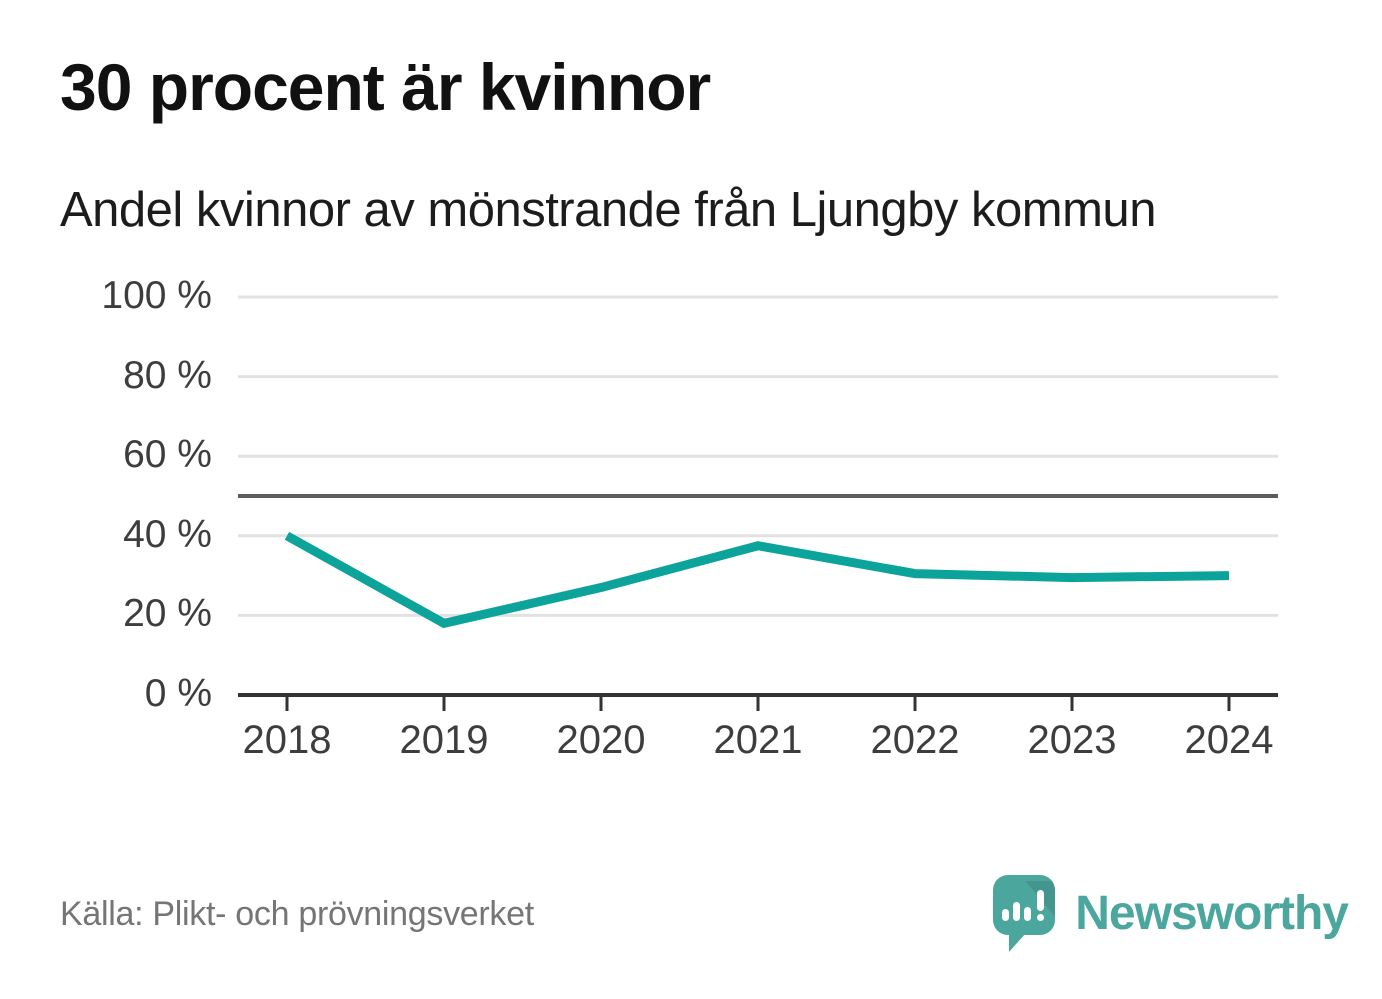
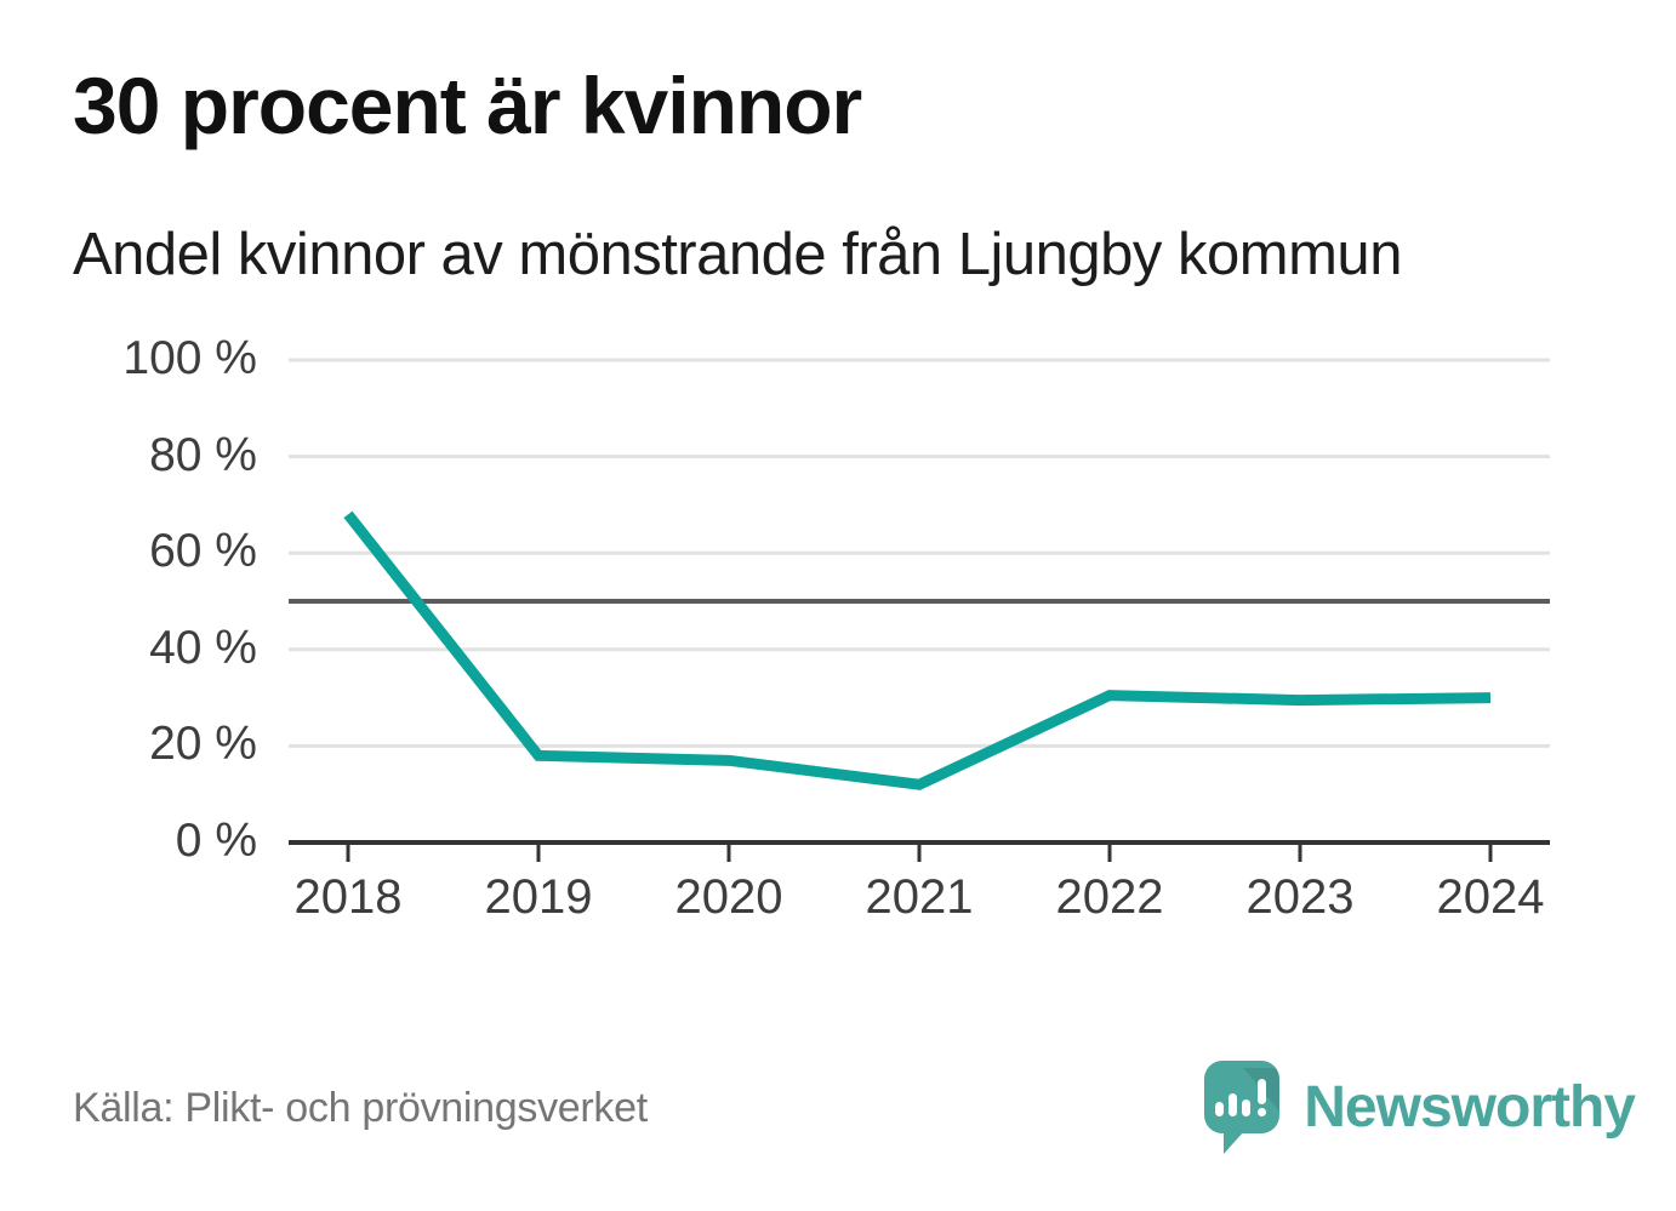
2018: 40% -> 68%
2020: 27% -> 17%
2021: 38% -> 12%
